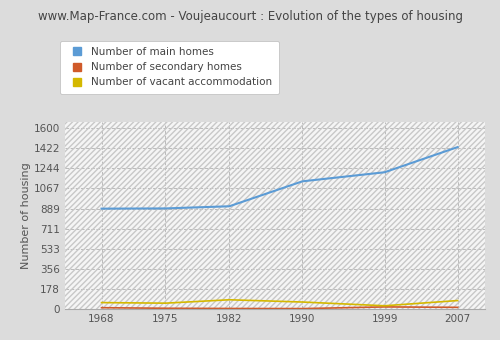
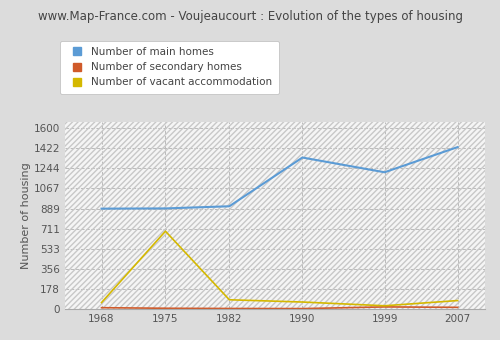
Number of vacant accommodation/1975: 60 -> 690
Number of main homes/1990: 1130 -> 1340
